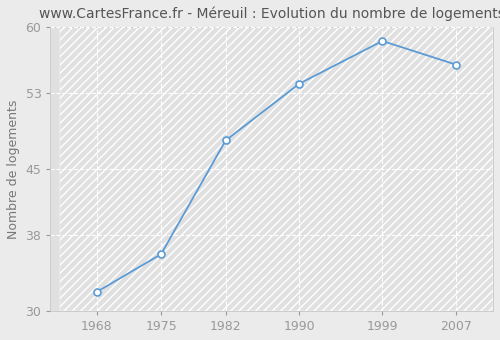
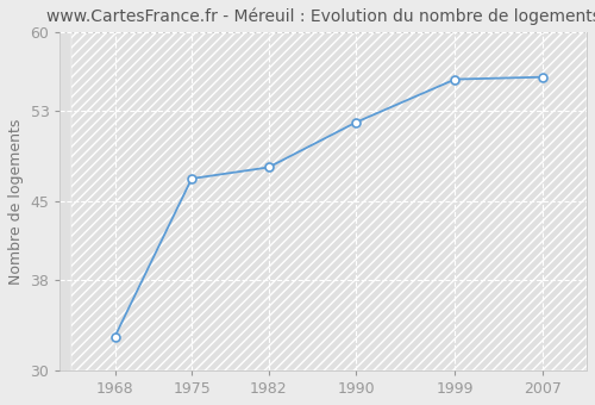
1968: 32.0 -> 33.0
1975: 36.0 -> 47.0
1990: 54.0 -> 52.0
1999: 58.5 -> 55.8
